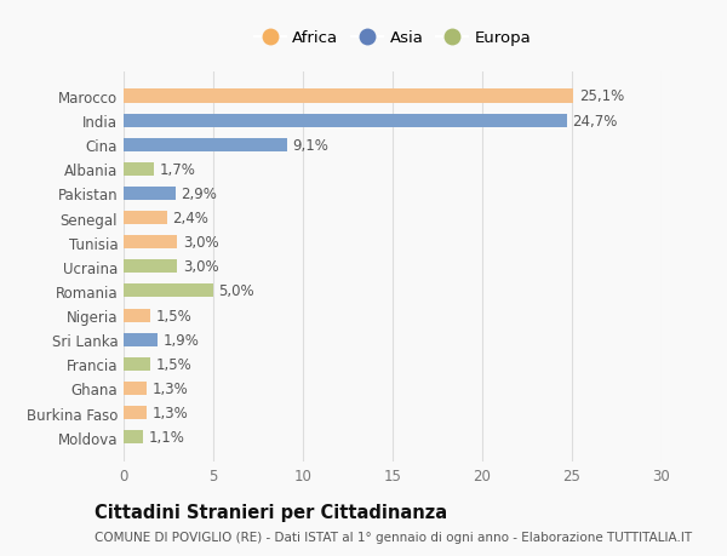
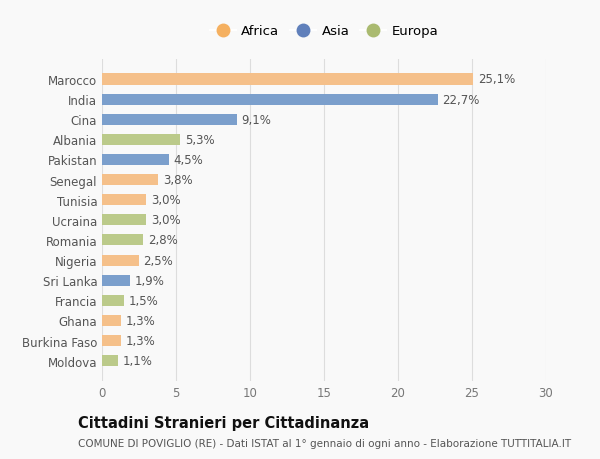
India: 24,7% -> 22,7%
Albania: 1,7% -> 5,3%
Pakistan: 2,9% -> 4,5%
Senegal: 2,4% -> 3,8%
Romania: 5,0% -> 2,8%
Nigeria: 1,5% -> 2,5%
